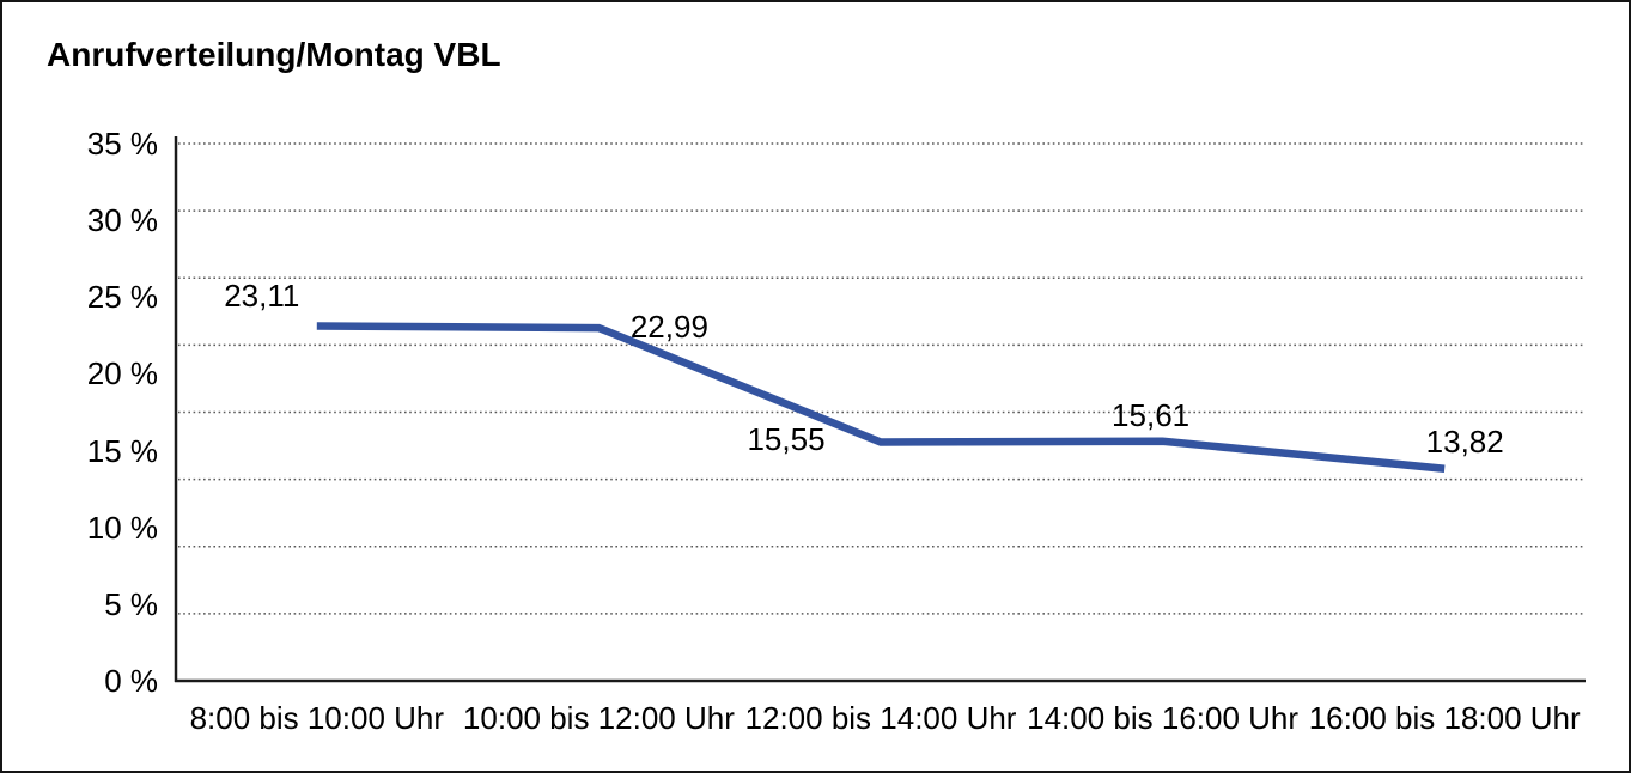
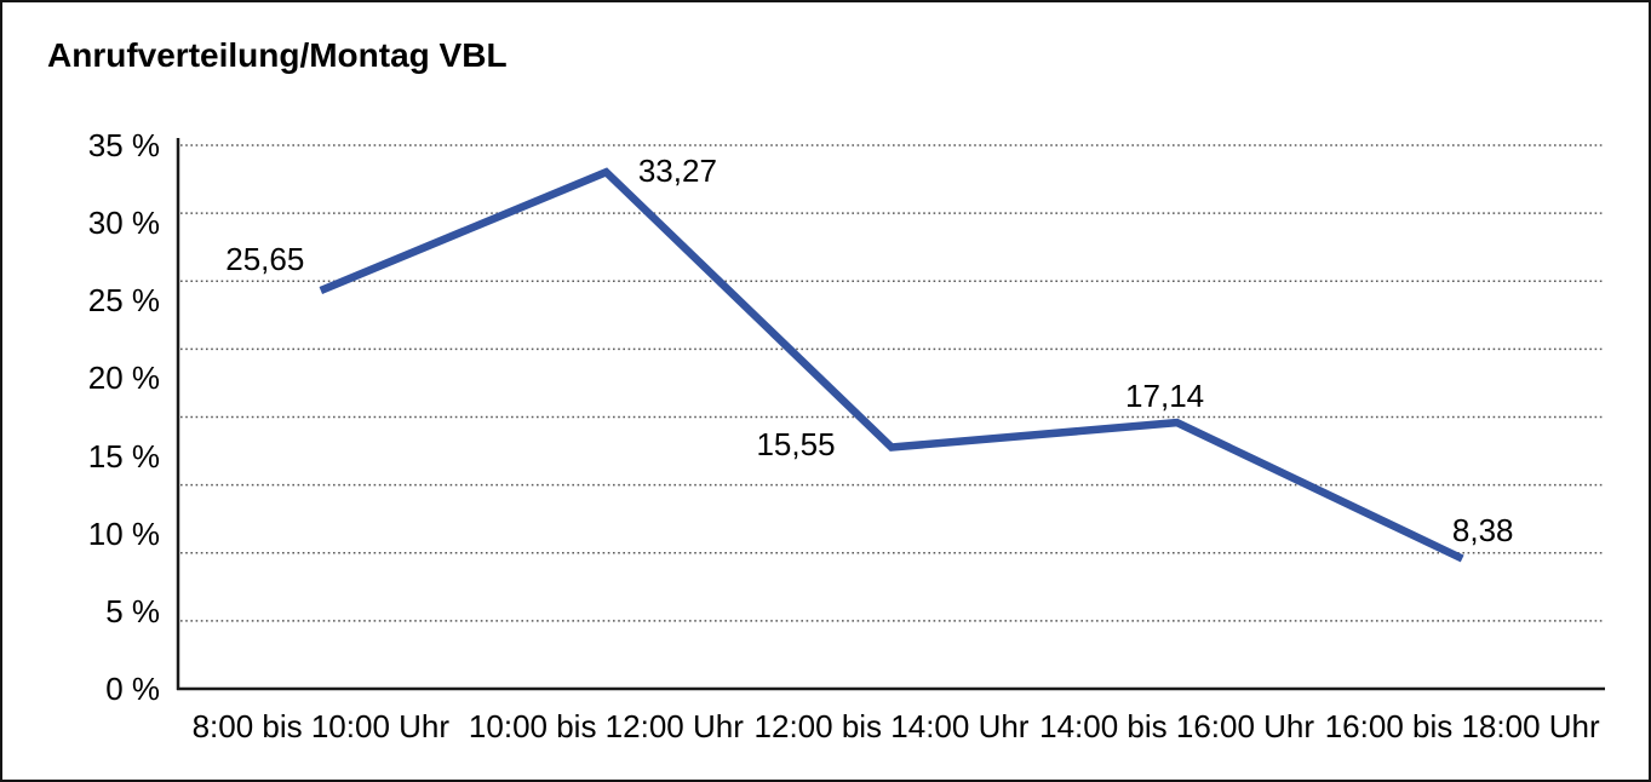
8:00 bis 10:00 Uhr: 23,11 -> 25,65
10:00 bis 12:00 Uhr: 22,99 -> 33,27
14:00 bis 16:00 Uhr: 15,61 -> 17,14
16:00 bis 18:00 Uhr: 13,82 -> 8,38
